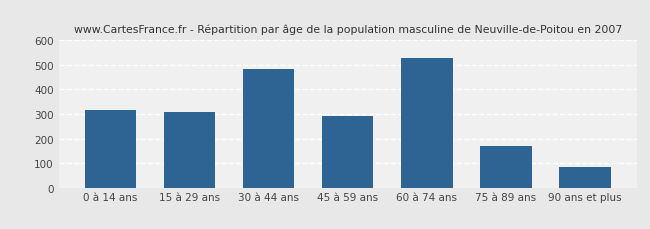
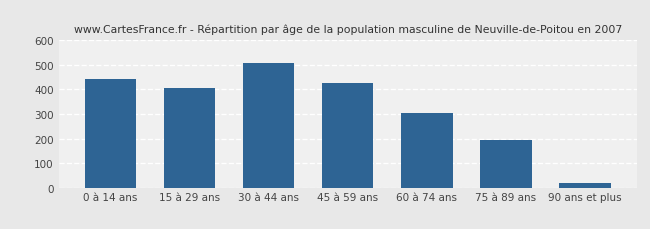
0 à 14 ans: 315 -> 443
15 à 29 ans: 310 -> 405
30 à 44 ans: 485 -> 507
45 à 59 ans: 290 -> 427
60 à 74 ans: 530 -> 303
75 à 89 ans: 170 -> 192
90 ans et plus: 85 -> 18
